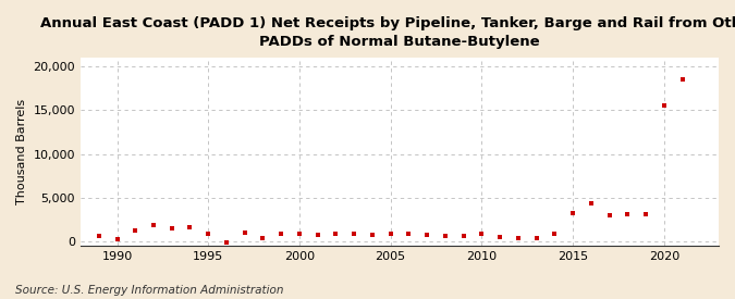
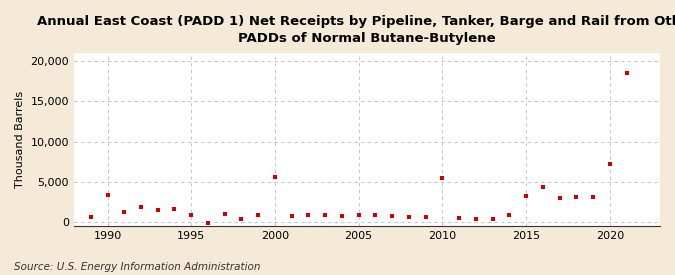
1990: 200 -> 3,400
2000: 800 -> 5,600
2010: 900 -> 5,400
2020: 15,500 -> 7,200
